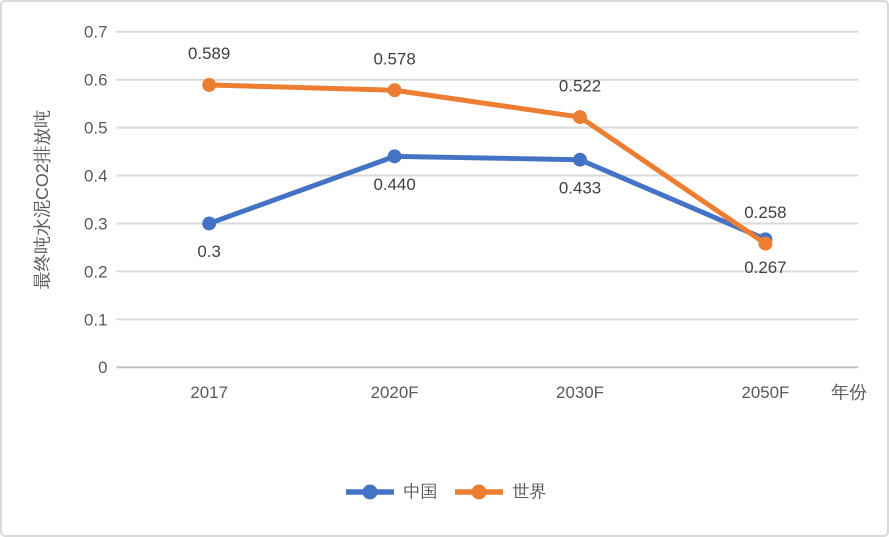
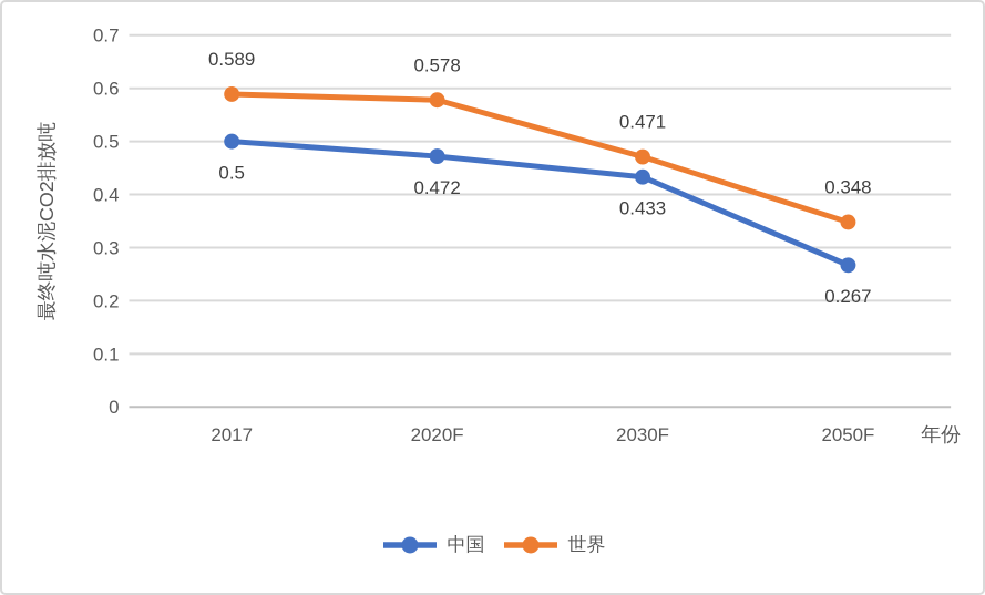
中国/2017: 0.3 -> 0.5
中国/2020F: 0.440 -> 0.472
世界/2030F: 0.522 -> 0.471
世界/2050F: 0.258 -> 0.348
